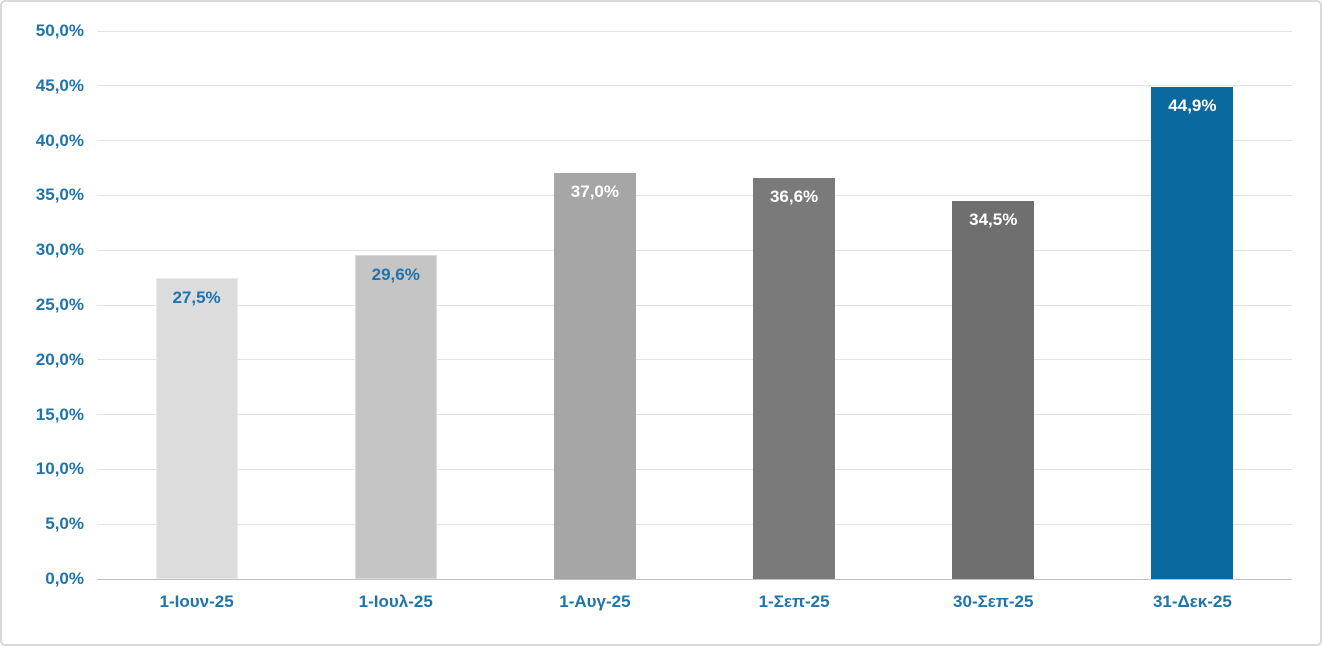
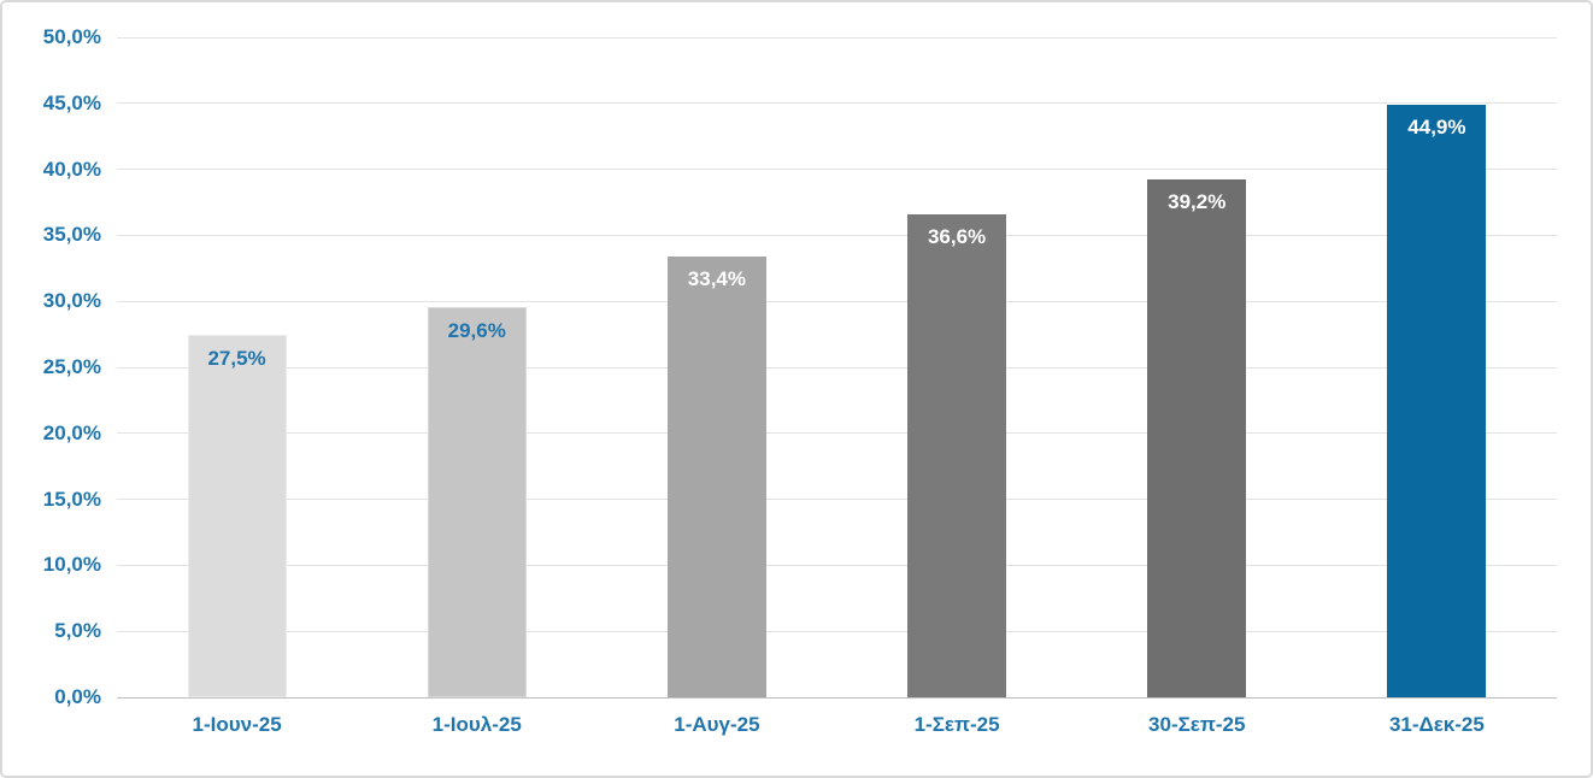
1-Αυγ-25: 37,0% -> 33,4%
30-Σεπ-25: 34,5% -> 39,2%
